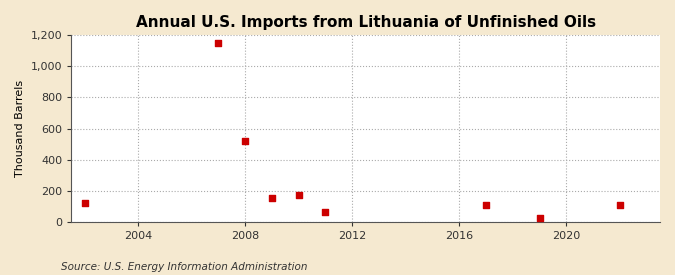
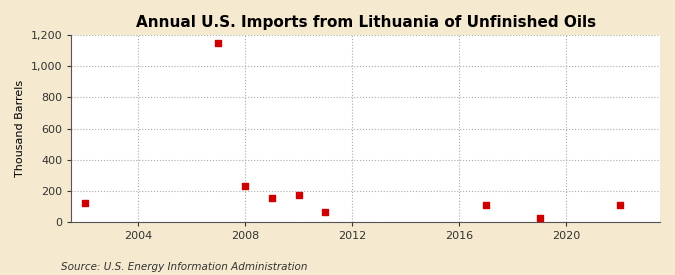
2008: 520 -> 230
